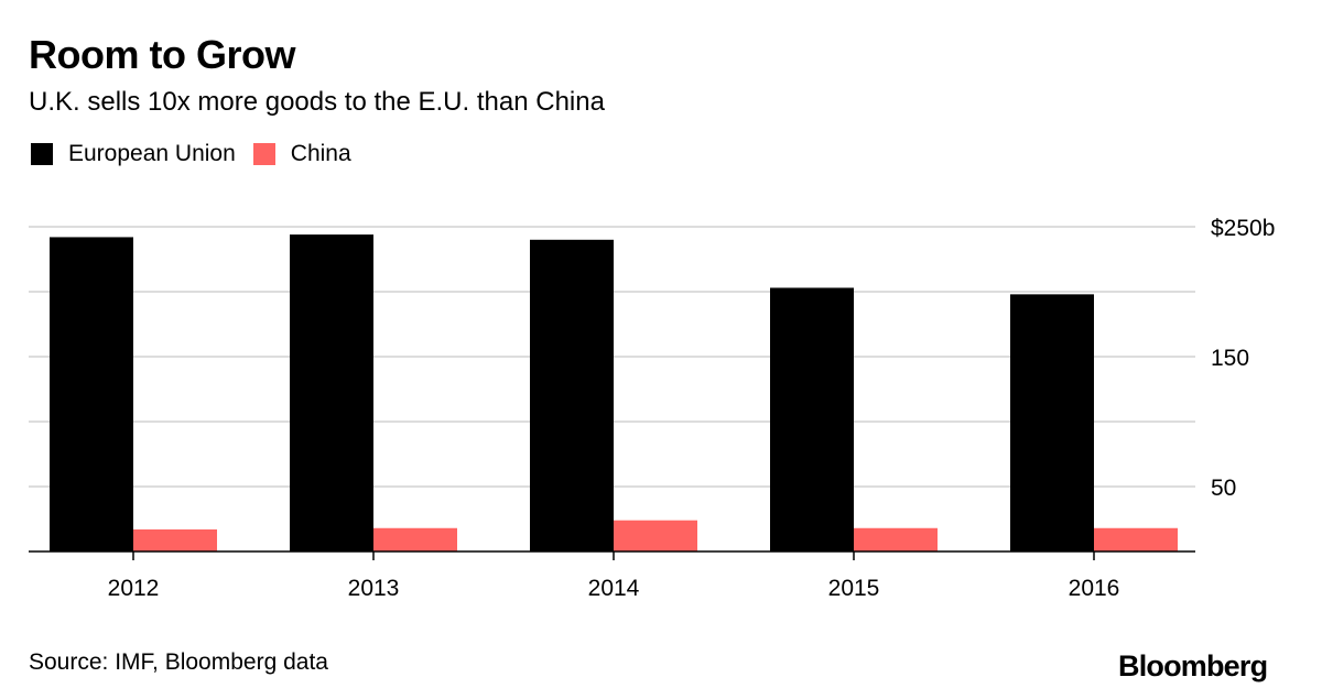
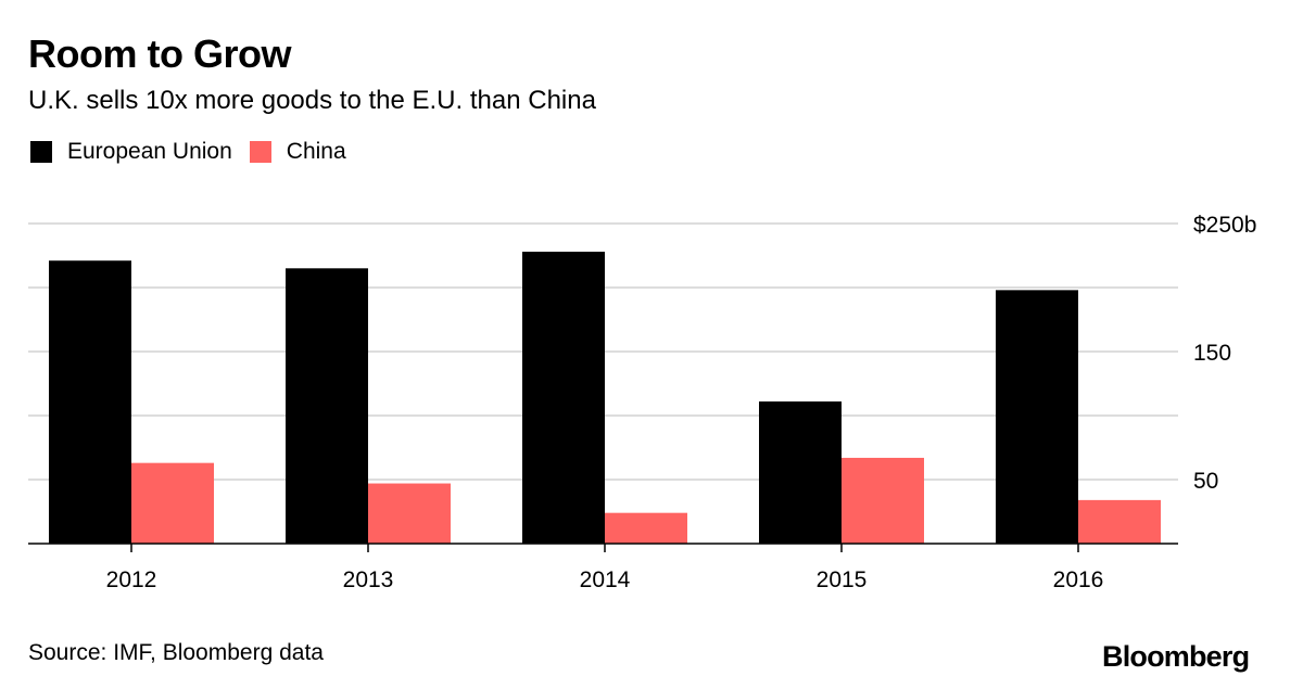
European Union/2012: $242b -> $221b
China/2012: $17b -> $63b
European Union/2013: $244b -> $215b
China/2013: $18b -> $47b
European Union/2014: $240b -> $228b
European Union/2015: $203b -> $111b
China/2015: $18b -> $67b
China/2016: $18b -> $34b
